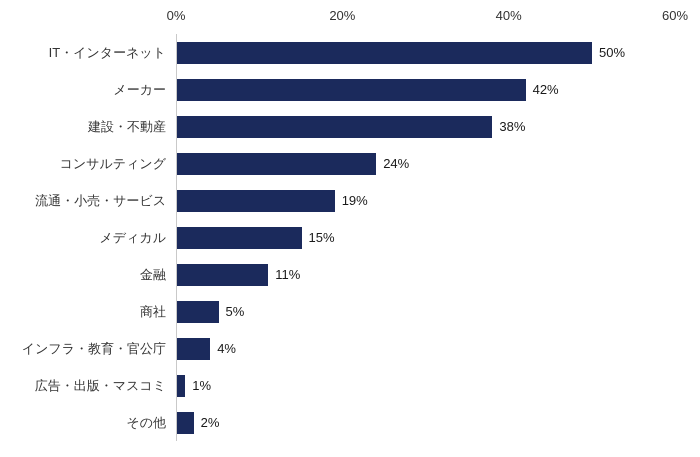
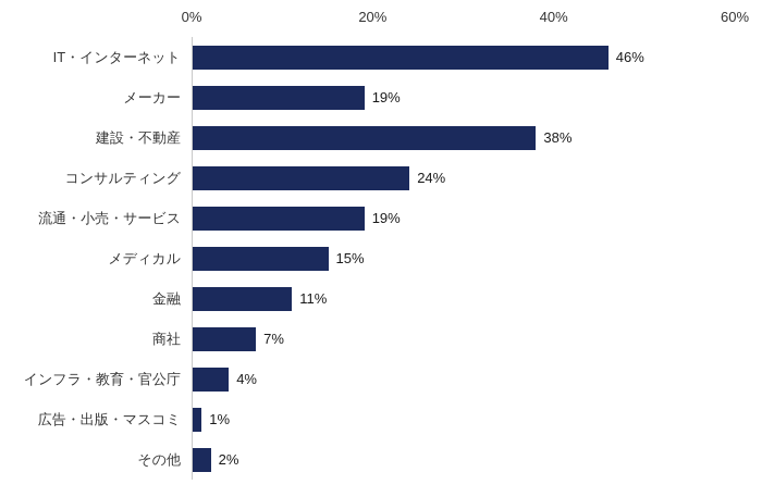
IT・インターネット: 50% -> 46%
メーカー: 42% -> 19%
商社: 5% -> 7%
